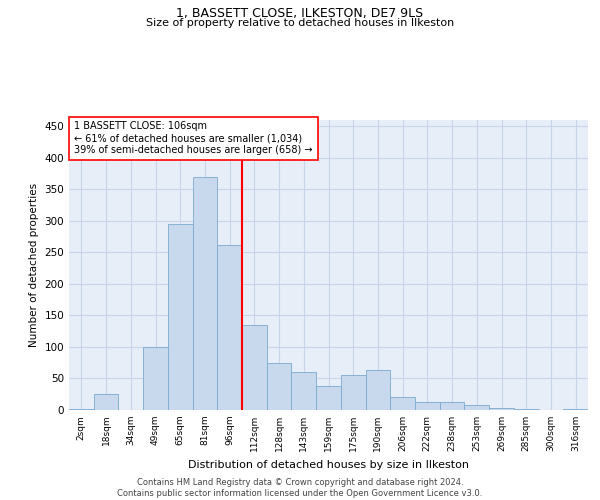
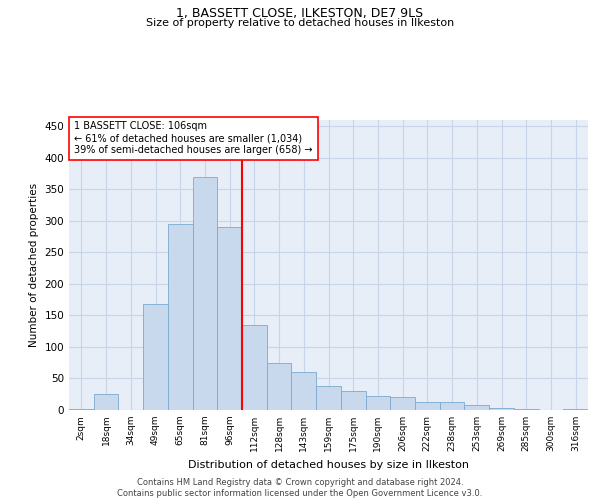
49sqm: 100 -> 168
96sqm: 262 -> 290
175sqm: 56 -> 30
190sqm: 64 -> 23
